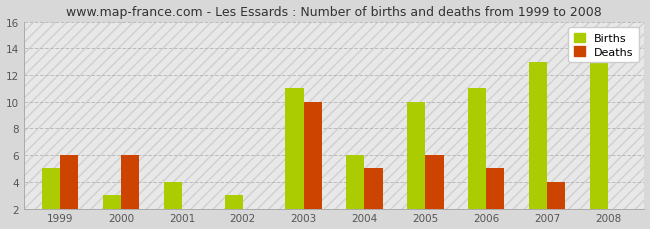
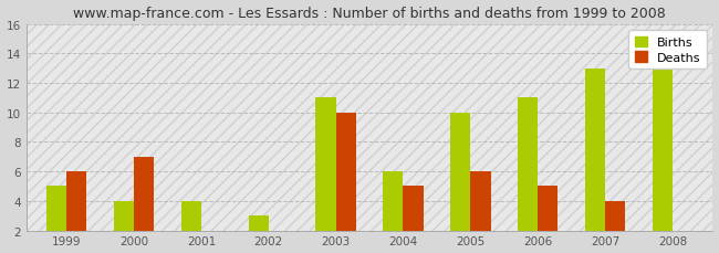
Births/2000: 3 -> 4
Deaths/2000: 6 -> 7
